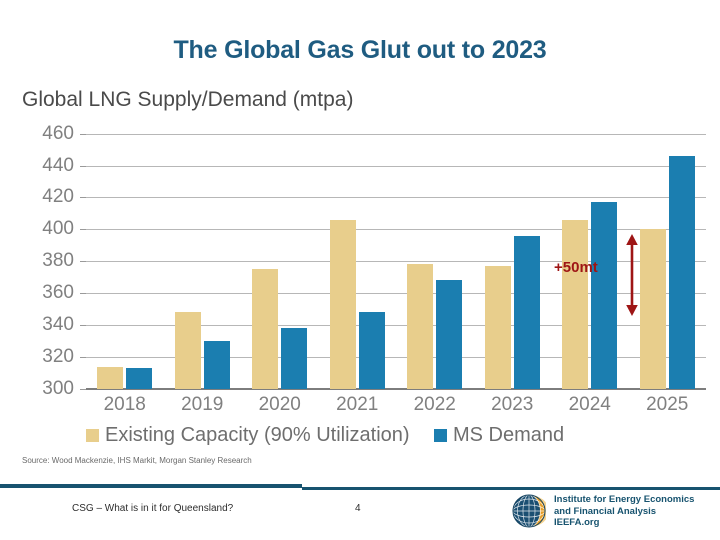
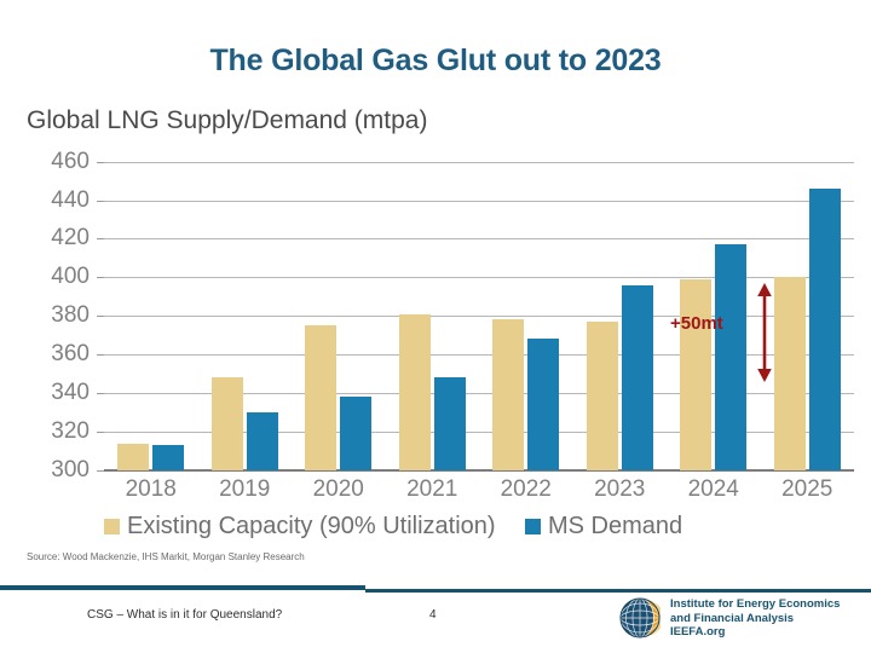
Existing Capacity (90% Utilization)/2021: 406 -> 381
Existing Capacity (90% Utilization)/2024: 406 -> 399
